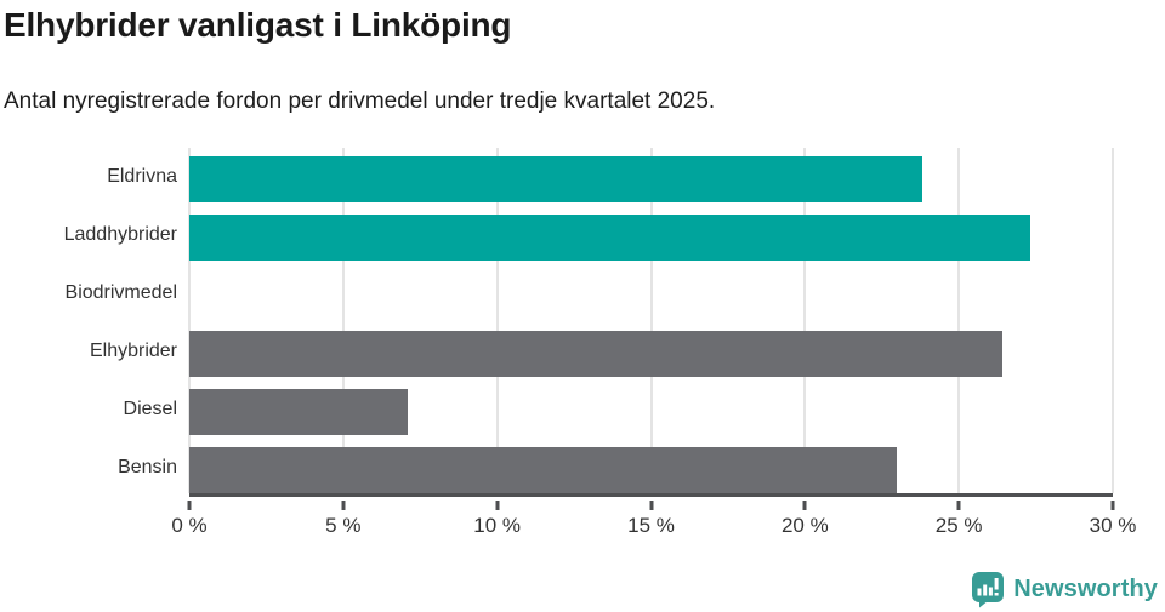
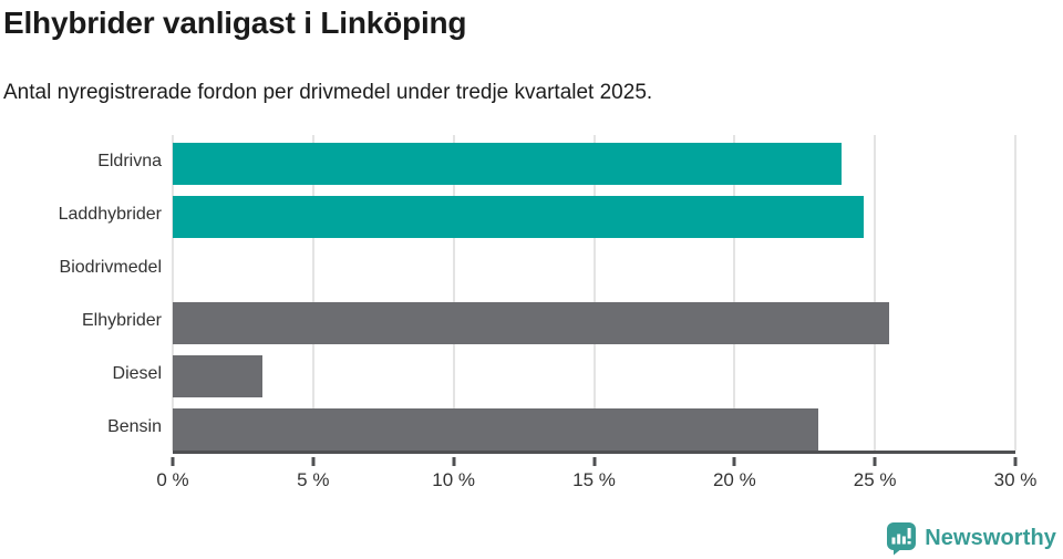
Laddhybrider: 27.3% -> 24.6%
Elhybrider: 26.4% -> 25.5%
Diesel: 7.1% -> 3.2%
